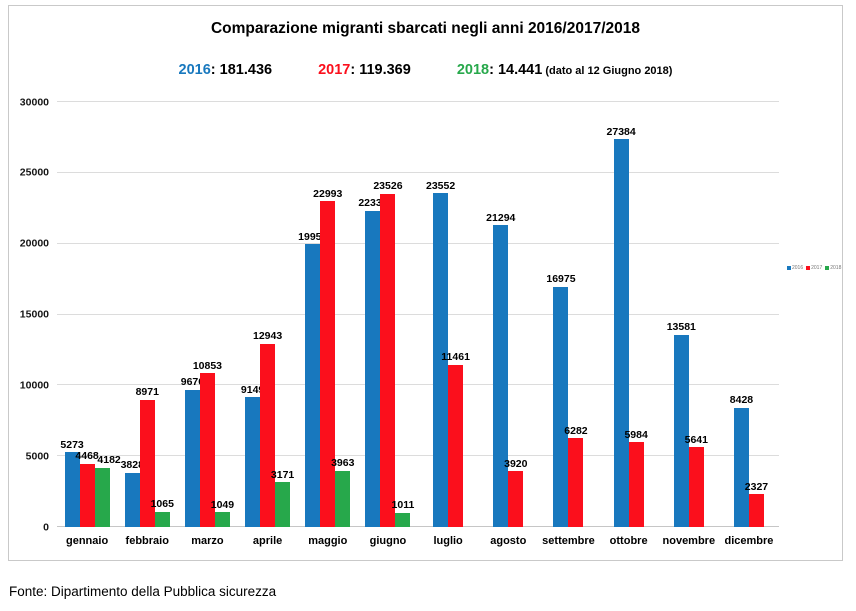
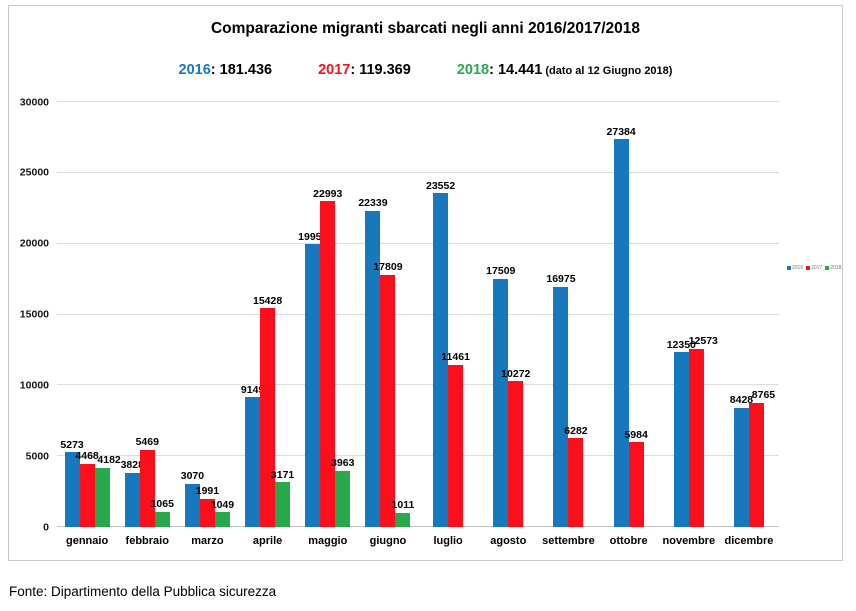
2017/febbraio: 8971 -> 5469
2016/marzo: 9676 -> 3070
2017/marzo: 10853 -> 1991
2017/aprile: 12943 -> 15428
2017/giugno: 23526 -> 17809
2016/agosto: 21294 -> 17509
2017/agosto: 3920 -> 10272
2016/novembre: 13581 -> 12350
2017/novembre: 5641 -> 12573
2017/dicembre: 2327 -> 8765
